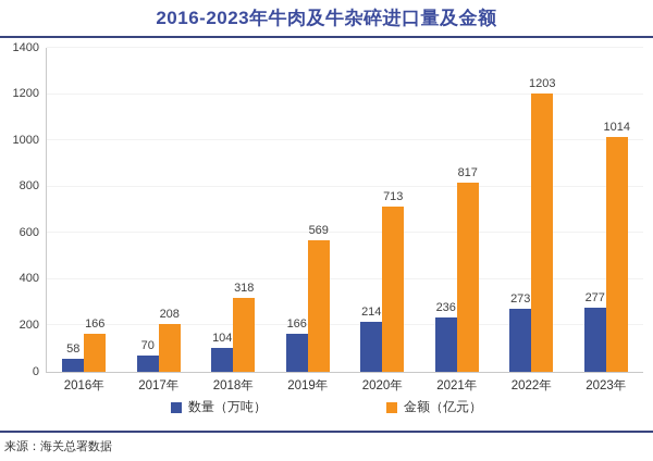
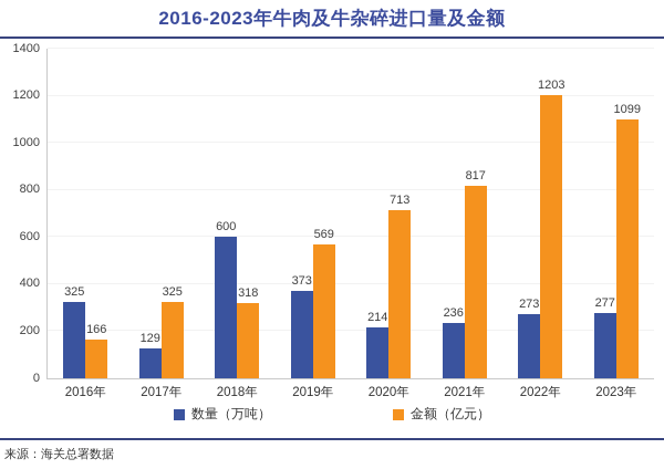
数量（万吨）/2016年: 58 -> 325
数量（万吨）/2017年: 70 -> 129
金额（亿元）/2017年: 208 -> 325
数量（万吨）/2018年: 104 -> 600
数量（万吨）/2019年: 166 -> 373
金额（亿元）/2023年: 1014 -> 1099
